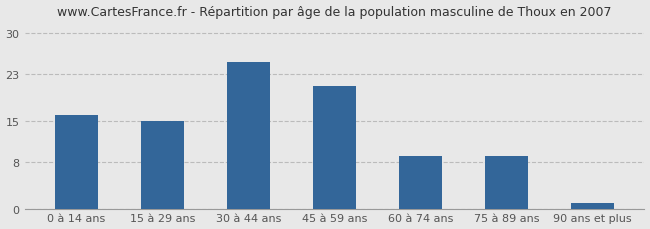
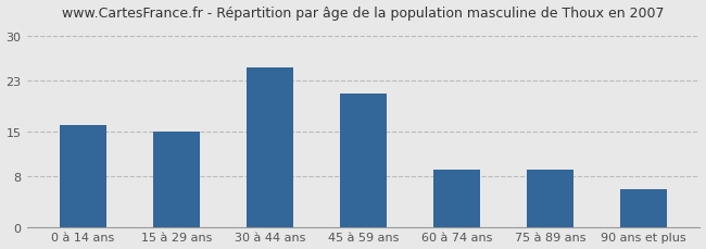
90 ans et plus: 1 -> 6
